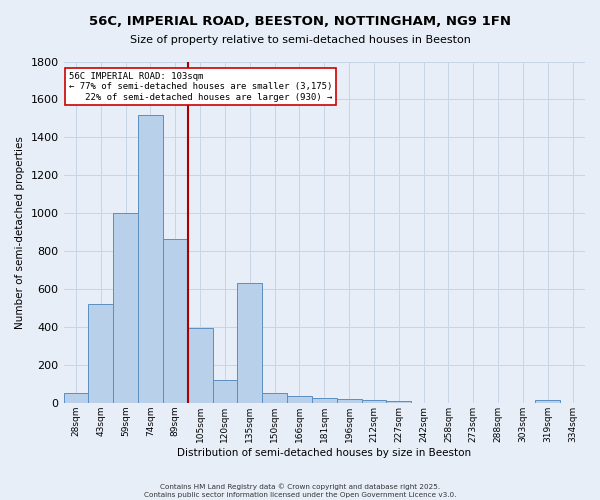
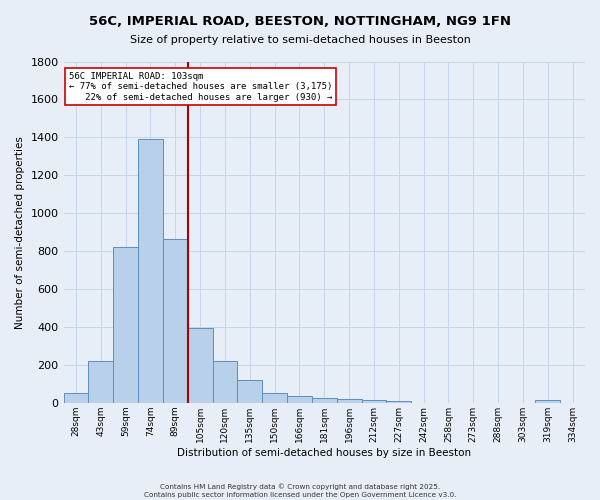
43sqm: 520 -> 220
59sqm: 1000 -> 820
74sqm: 1520 -> 1390
120sqm: 120 -> 220
135sqm: 630 -> 120
